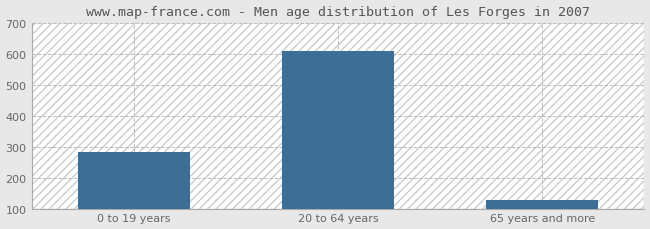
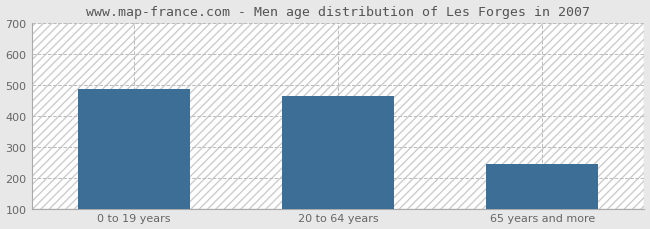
0 to 19 years: 283 -> 485
20 to 64 years: 610 -> 465
65 years and more: 127 -> 245
